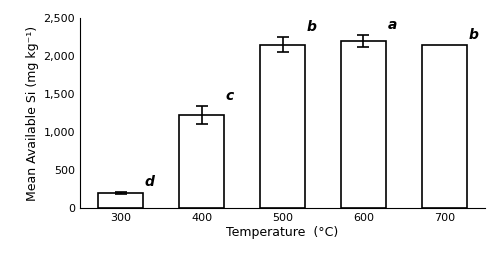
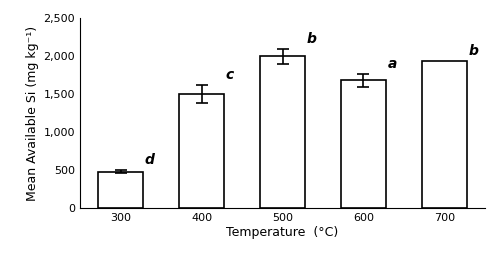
300: 200 -> 480
400: 1,220 -> 1,500
500: 2,150 -> 2,000
600: 2,200 -> 1,680
700: 2,150 -> 1,940
